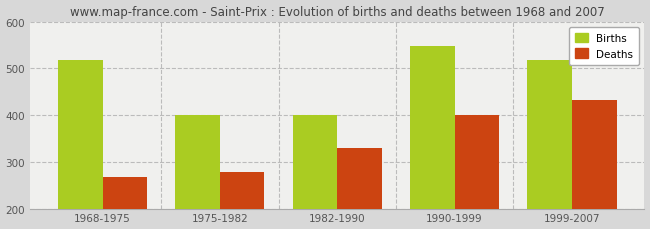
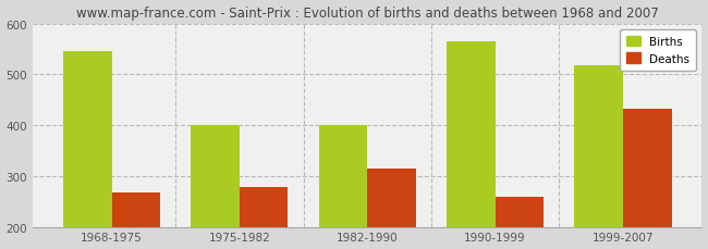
Births/1968-1975: 517 -> 545
Deaths/1982-1990: 330 -> 315
Births/1990-1999: 547 -> 565
Deaths/1990-1999: 400 -> 260
